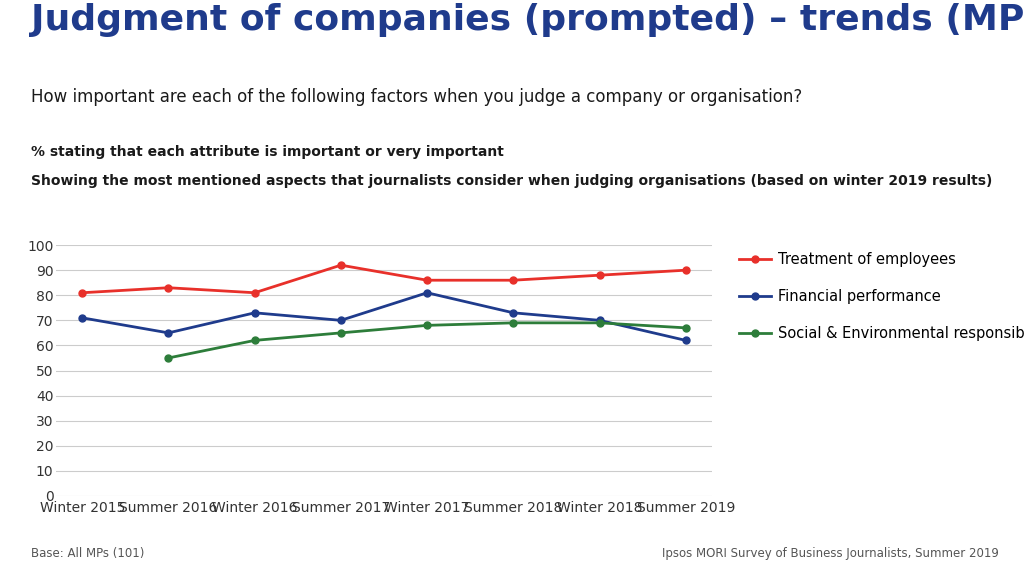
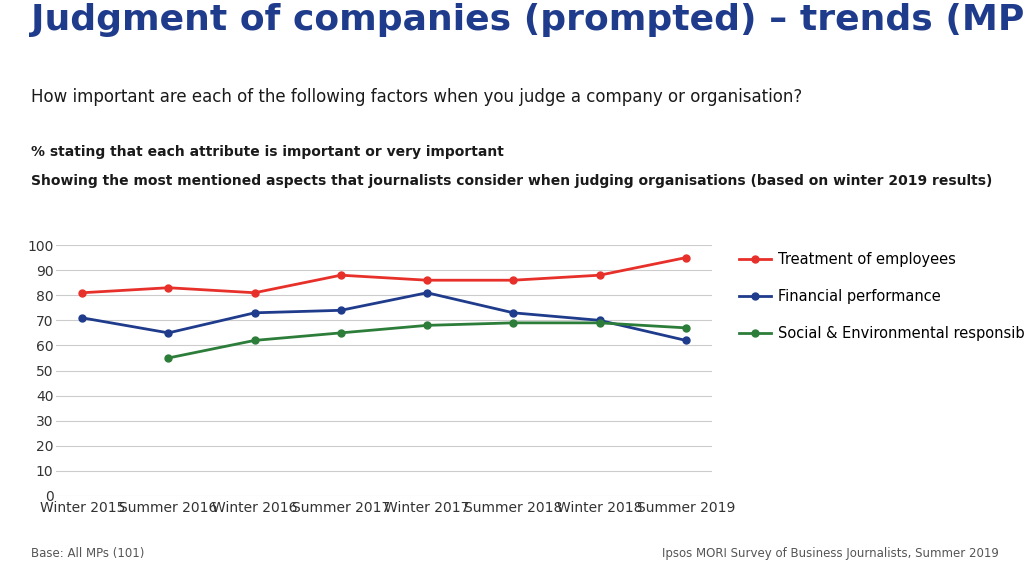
Treatment of employees/Summer 2017: 92 -> 88
Financial performance/Summer 2017: 70 -> 74
Treatment of employees/Summer 2019: 90 -> 95
